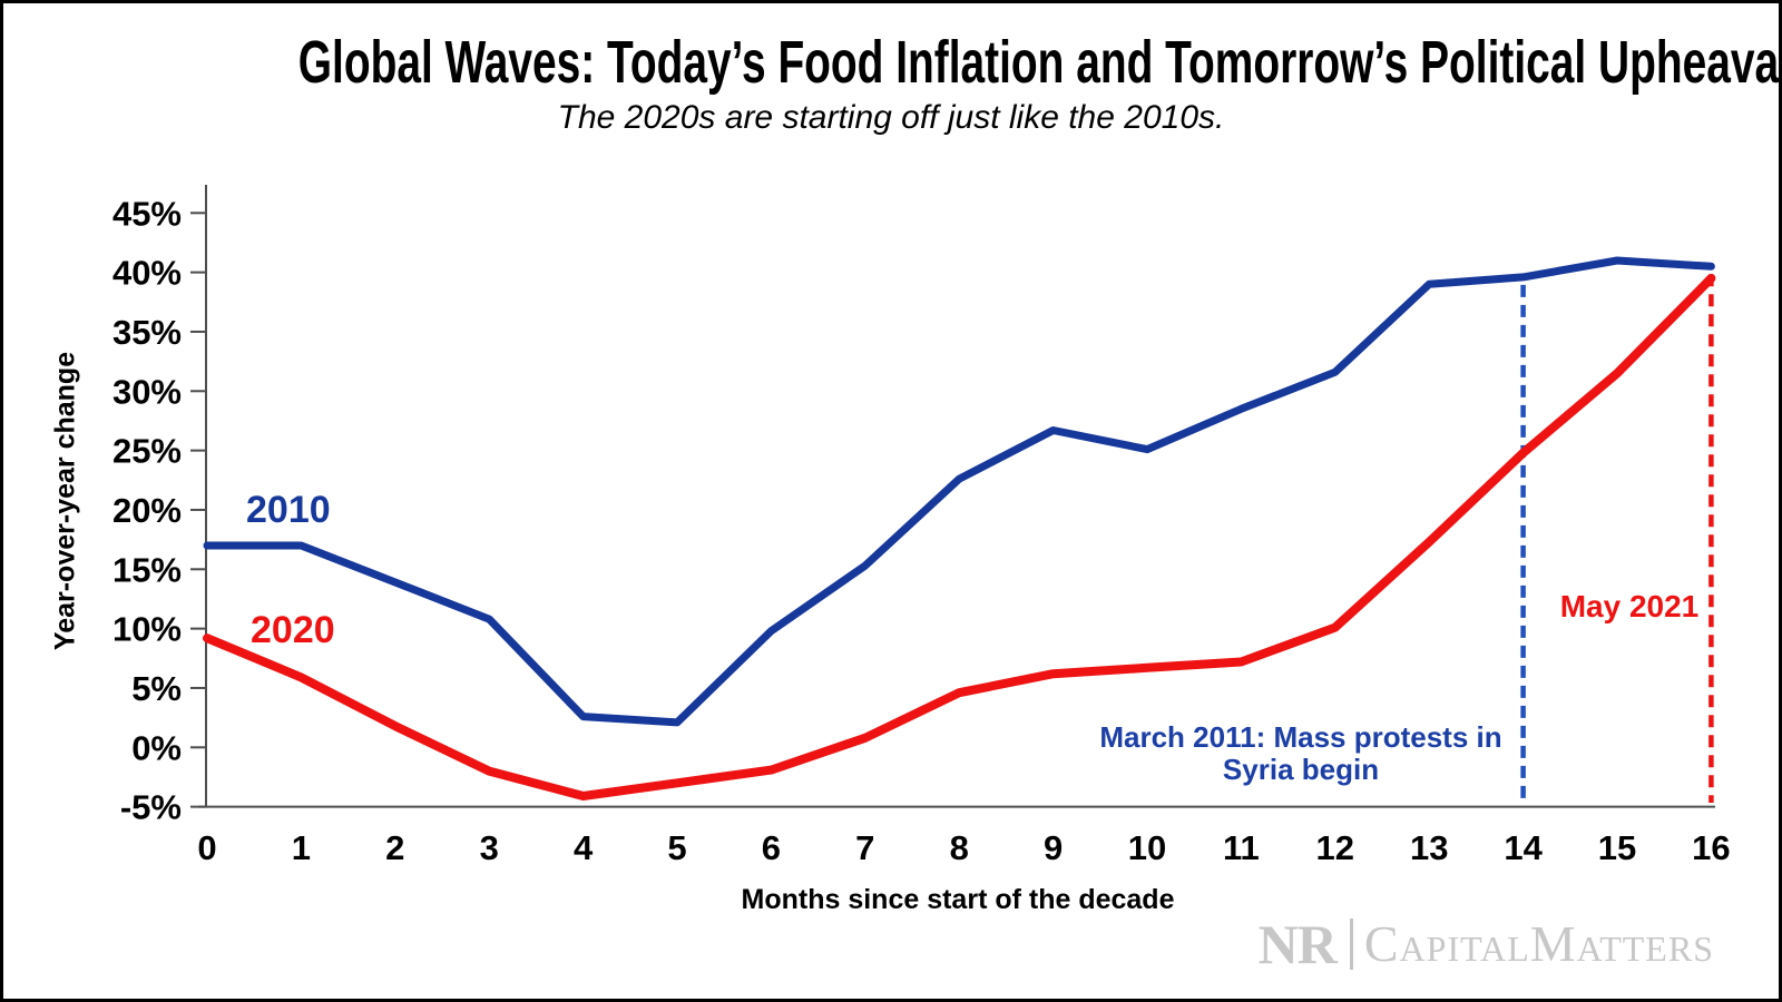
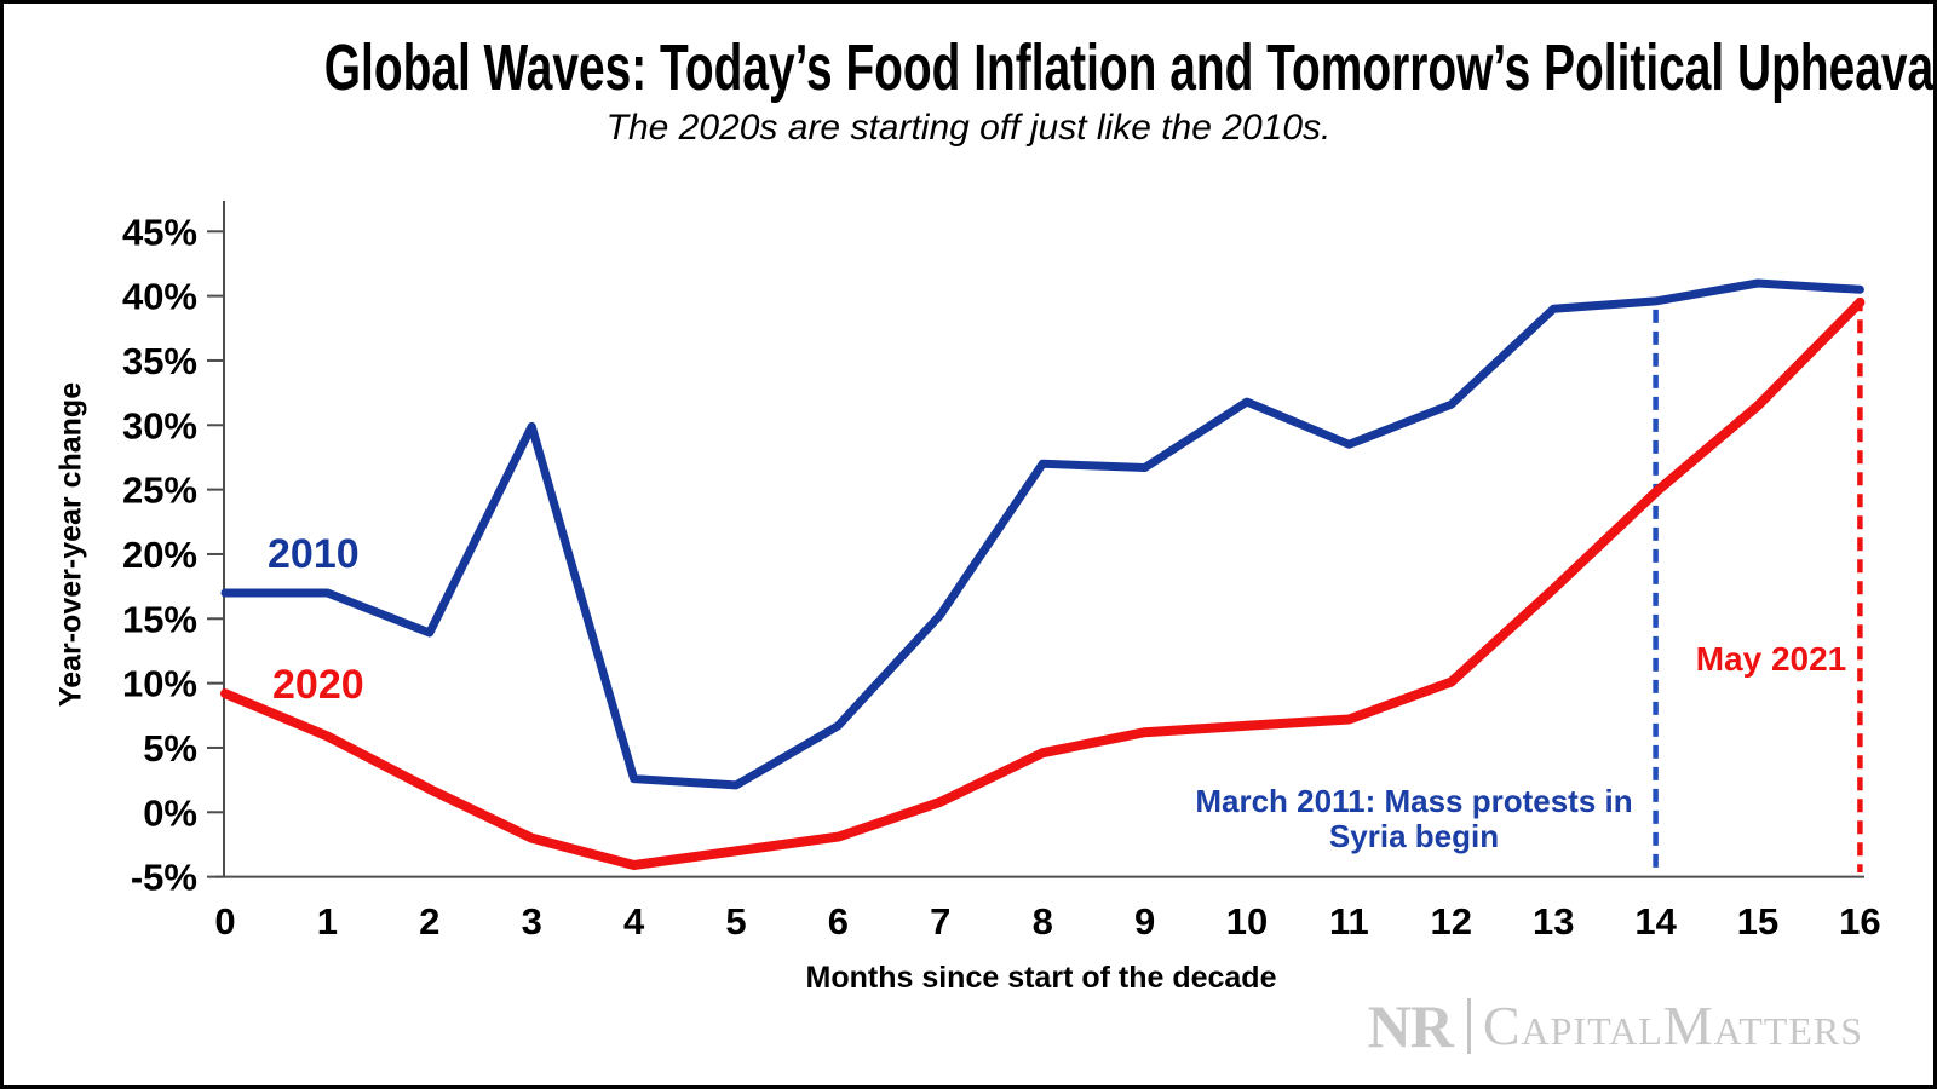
2010/3: 10.8% -> 29.9%
2010/6: 9.8% -> 6.7%
2010/8: 22.6% -> 27.0%
2010/10: 25.1% -> 31.8%
